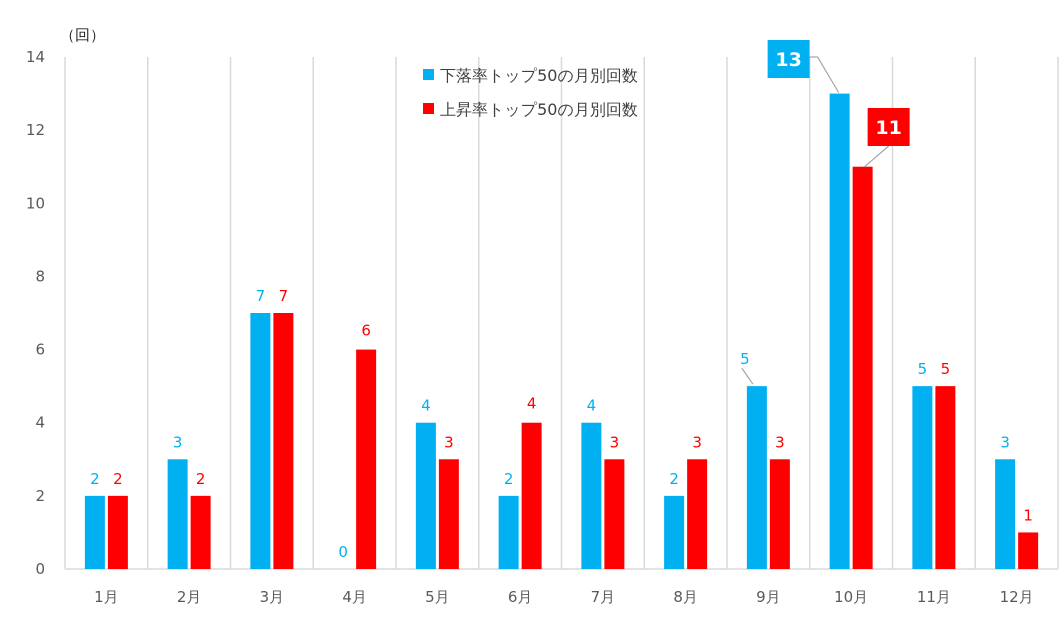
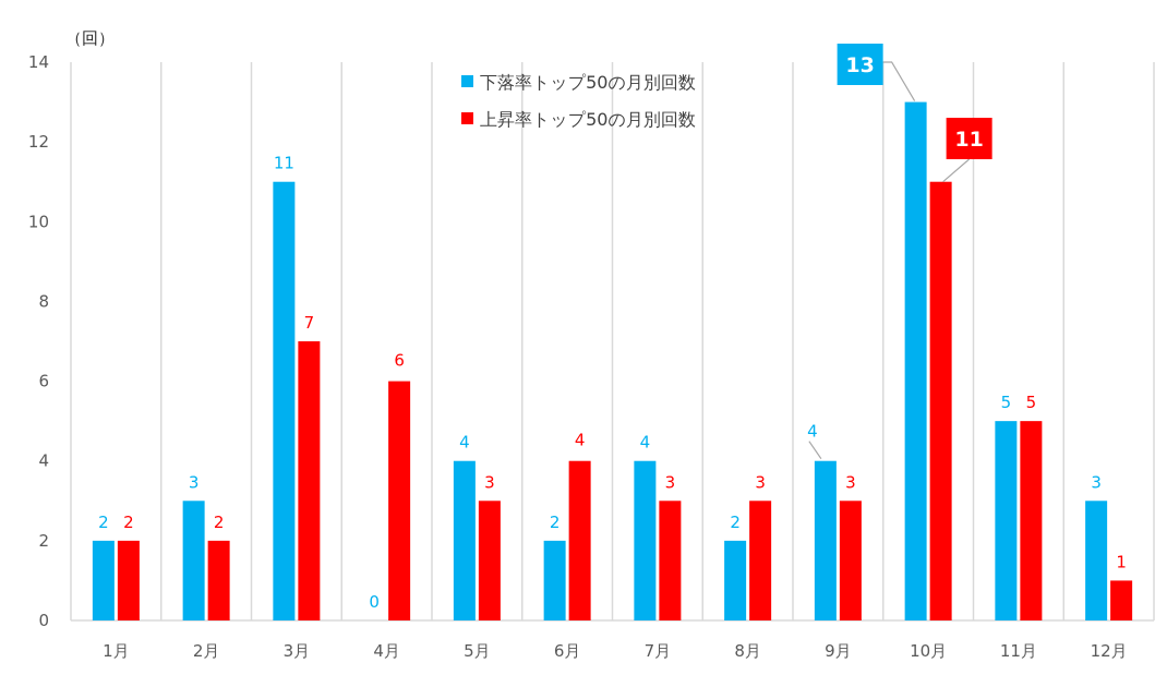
下落率トップ50の月別回数/3月: 7 -> 11
下落率トップ50の月別回数/9月: 5 -> 4
